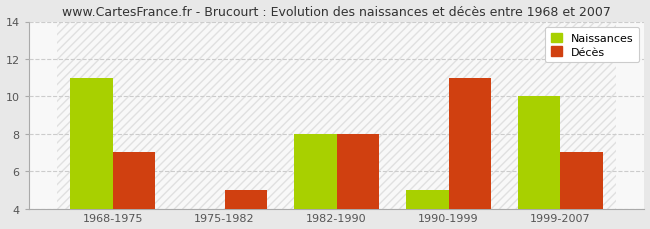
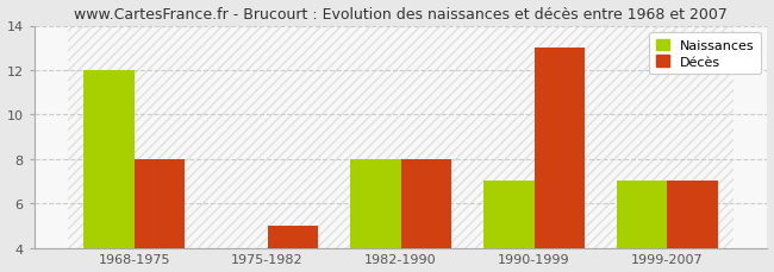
Naissances/1968-1975: 11 -> 12
Décès/1968-1975: 7 -> 8
Naissances/1990-1999: 5 -> 7
Décès/1990-1999: 11 -> 13
Naissances/1999-2007: 10 -> 7
